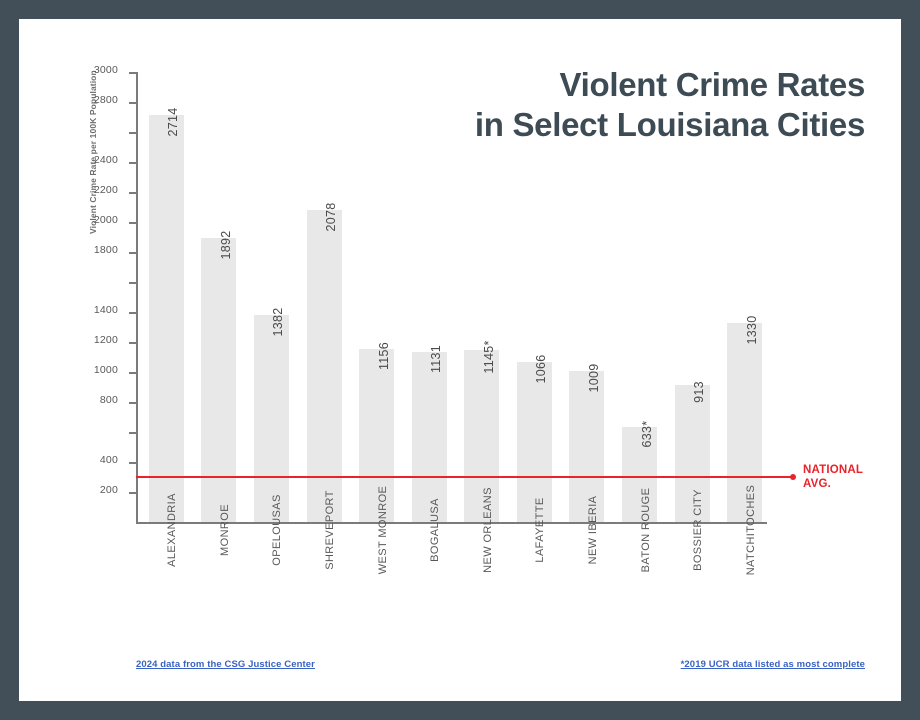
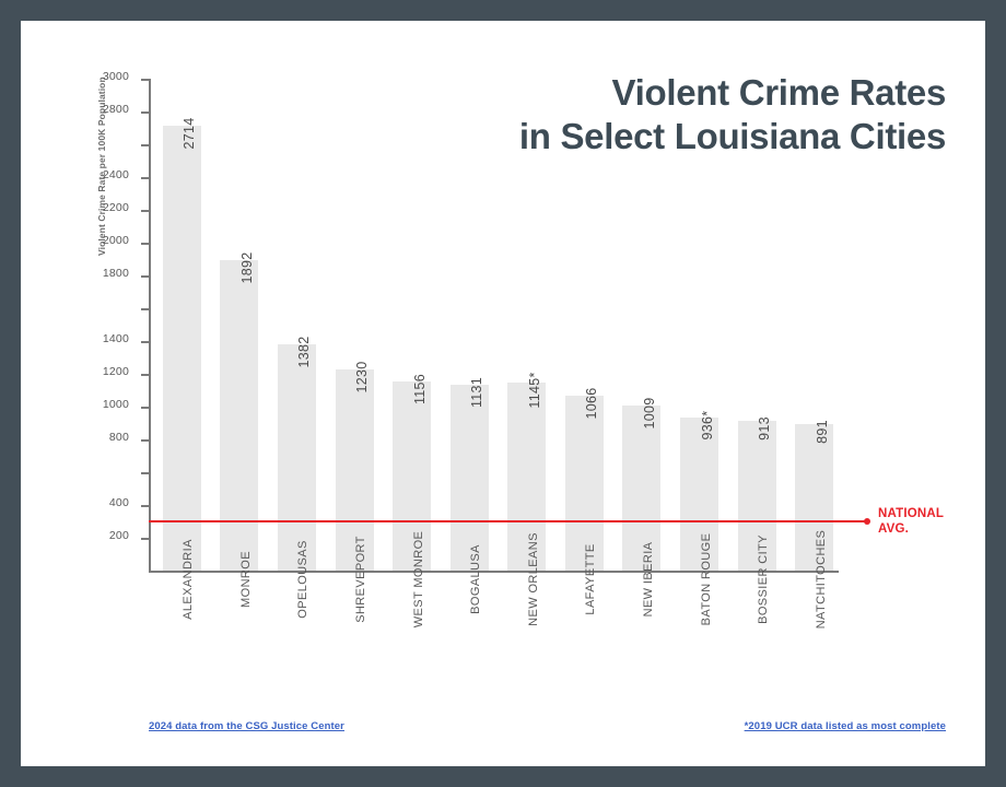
SHREVEPORT: 2078 -> 1230
BATON ROUGE: 633 -> 936
NATCHITOCHES: 1330 -> 891
